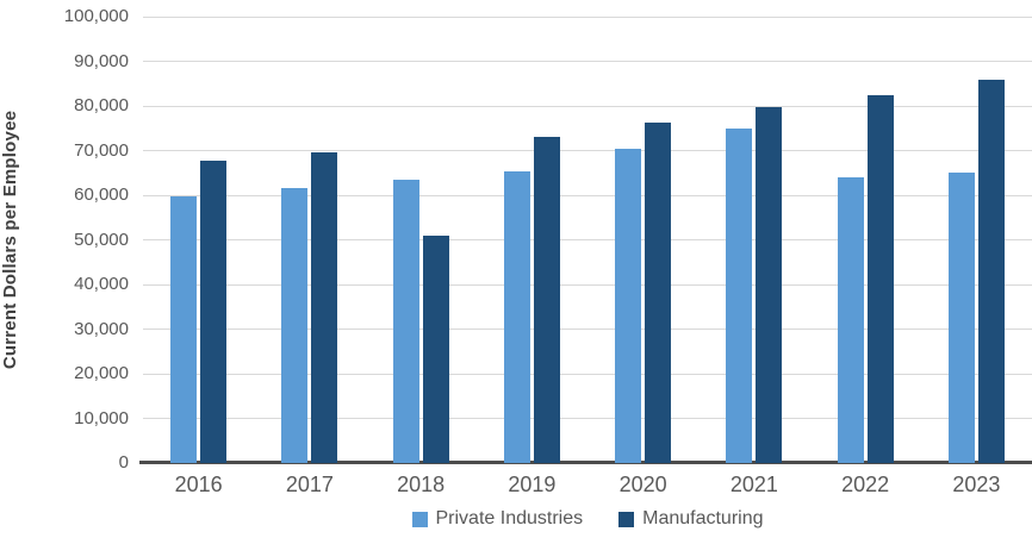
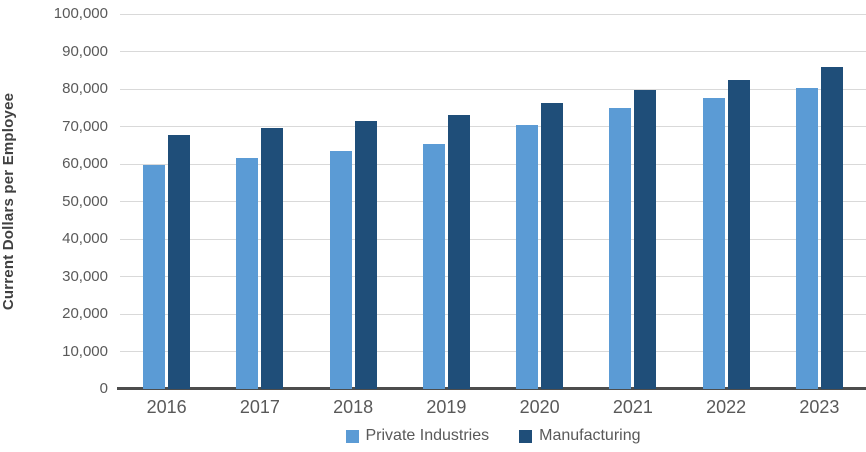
Manufacturing/2018: 51000 -> 72000
Private Industries/2022: 64000 -> 78000
Private Industries/2023: 65000 -> 80000
